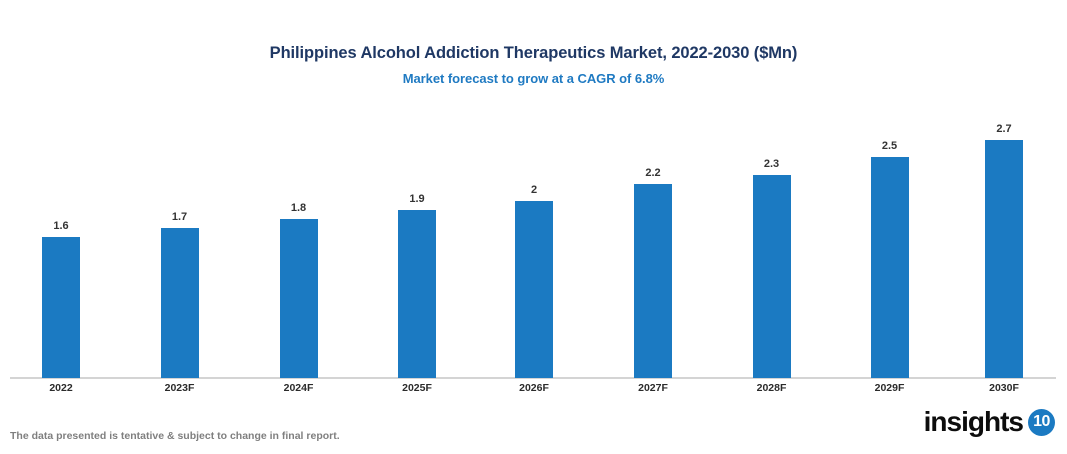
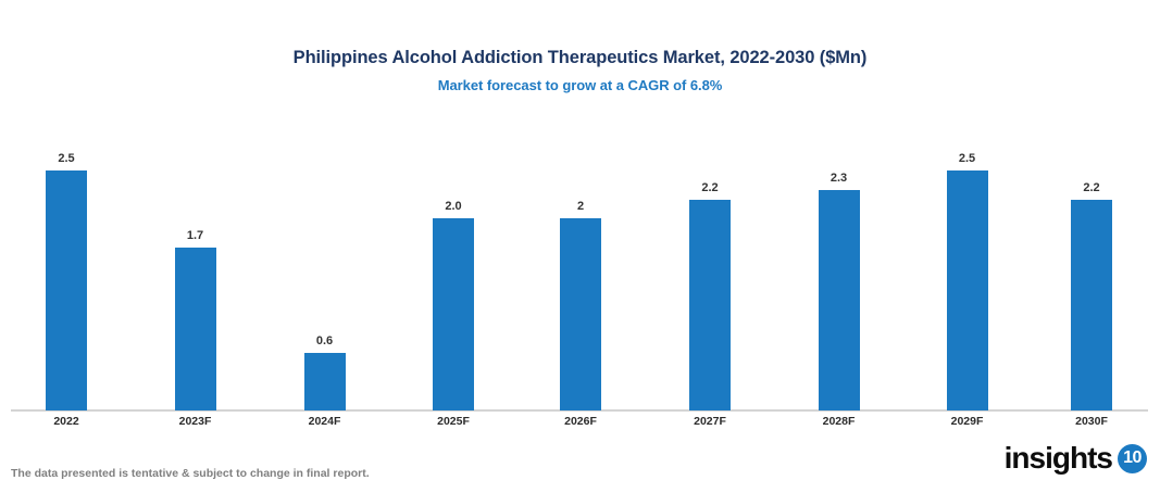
2022: 1.6 -> 2.5
2024F: 1.8 -> 0.6
2025F: 1.9 -> 2.0
2030F: 2.7 -> 2.2
